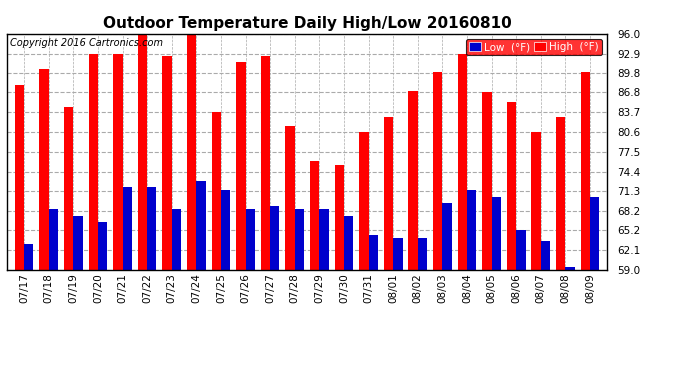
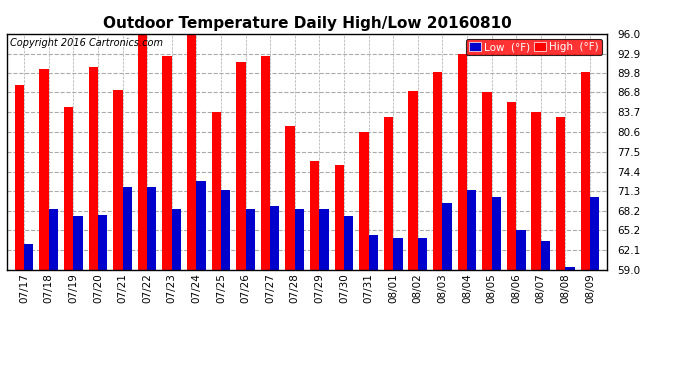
High (°F)/07/20: 92.9 -> 90.8
Low (°F)/07/20: 66.5 -> 67.6
High (°F)/07/21: 92.9 -> 87.2
High (°F)/08/07: 80.6 -> 83.8
